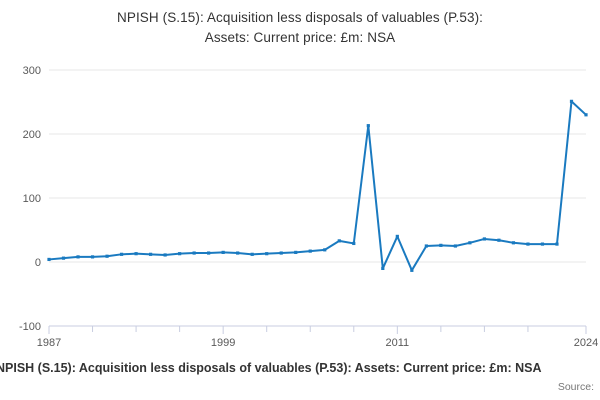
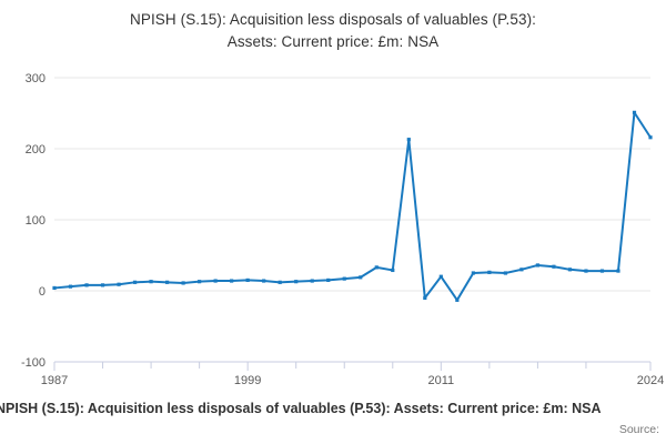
2011: 40 -> 20
2024: 230 -> 220
